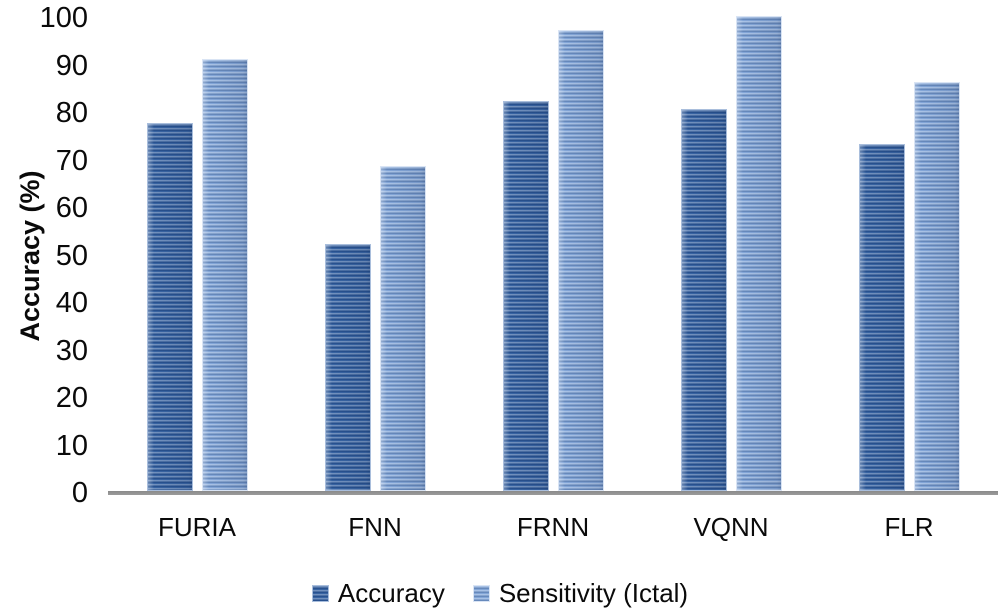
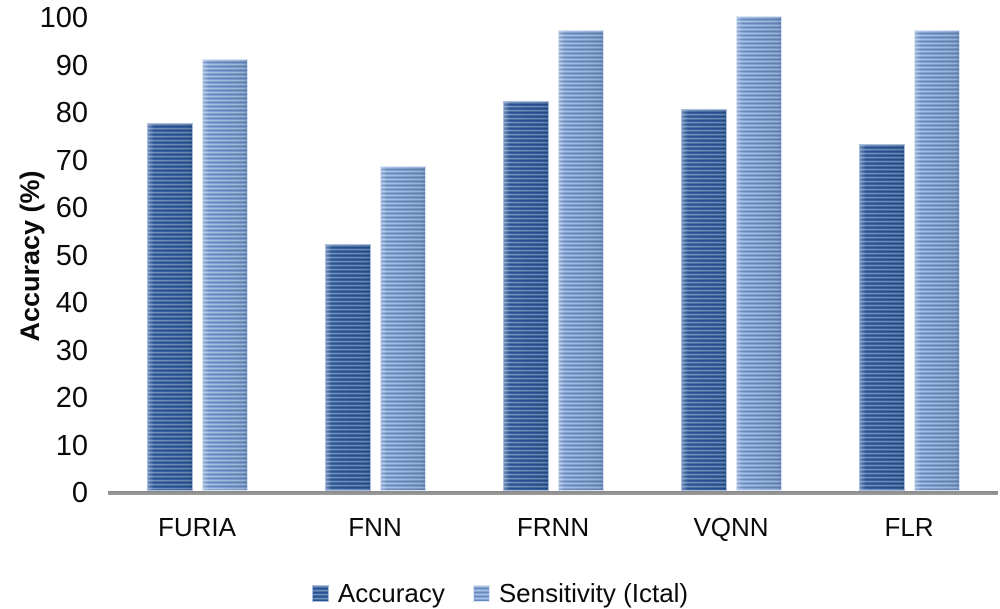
Sensitivity (Ictal)/FLR: 86 -> 97
